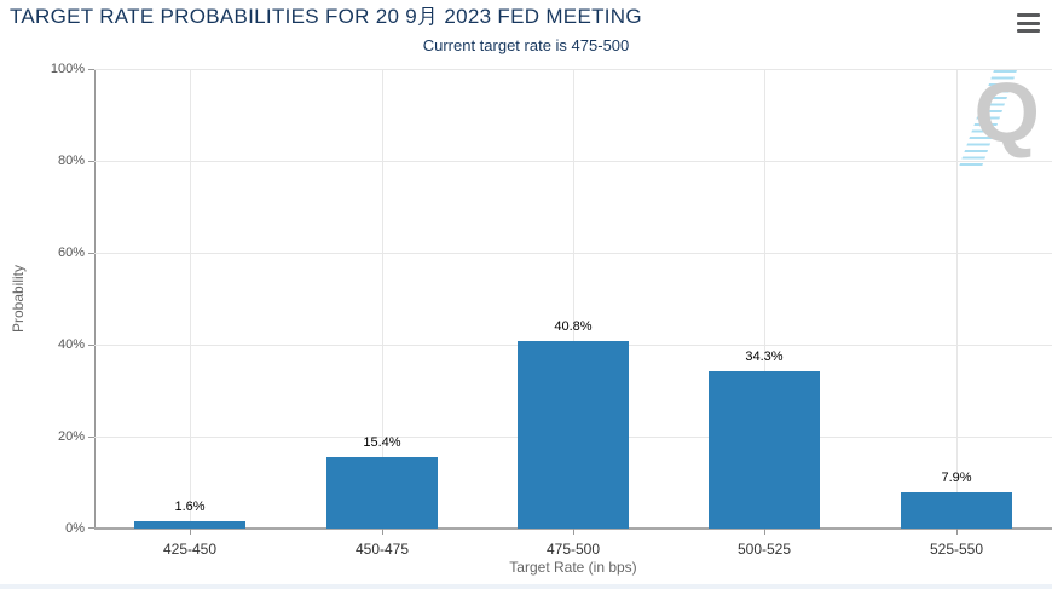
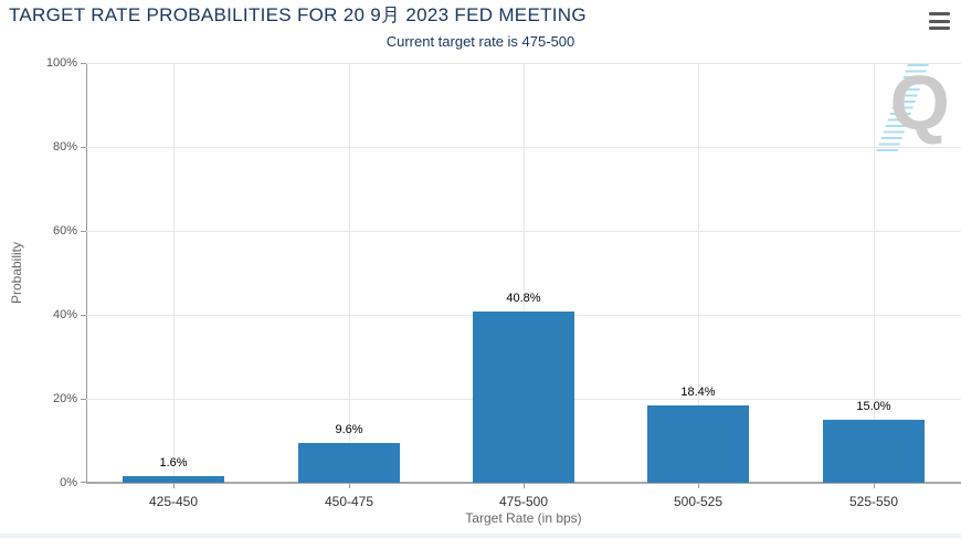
450-475: 15.4% -> 9.6%
500-525: 34.3% -> 18.4%
525-550: 7.9% -> 15.0%
